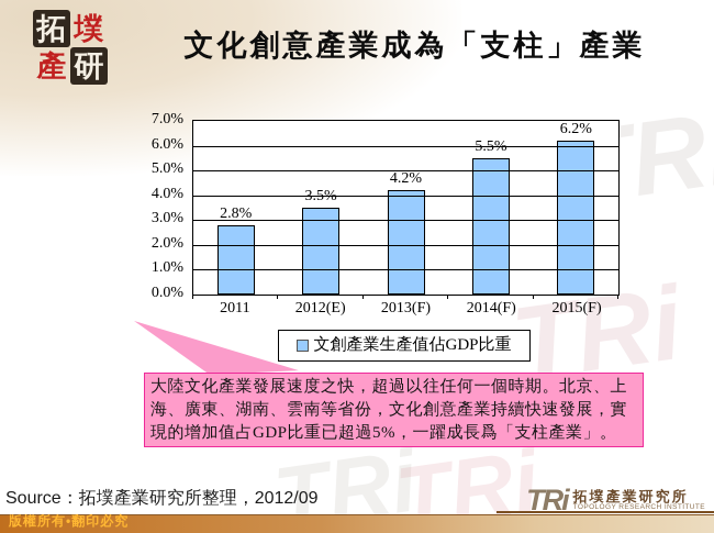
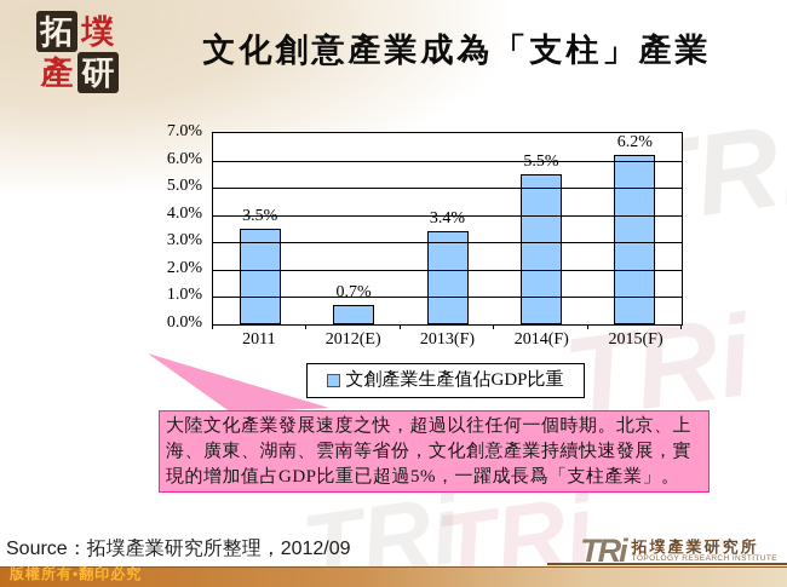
2011: 2.8% -> 3.5%
2012(E): 3.5% -> 0.7%
2013(F): 4.2% -> 3.4%
